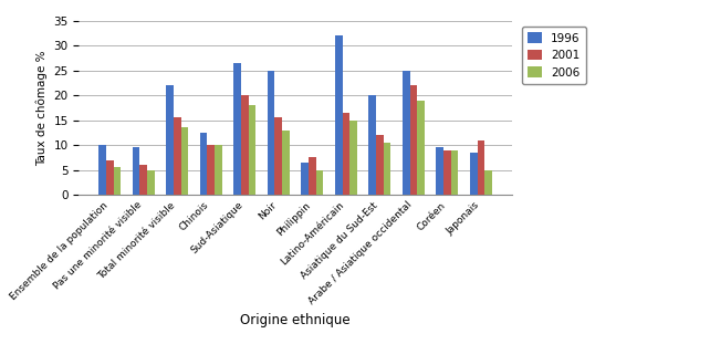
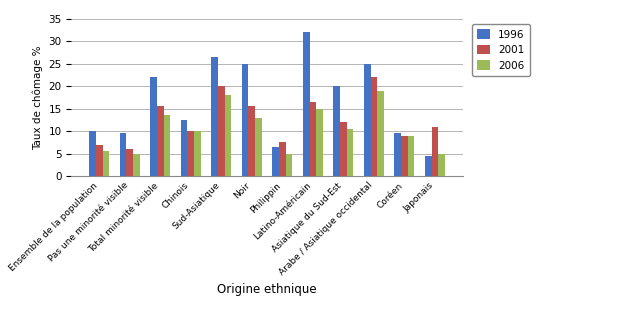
1996/Japonais: 8.5 -> 4.5
